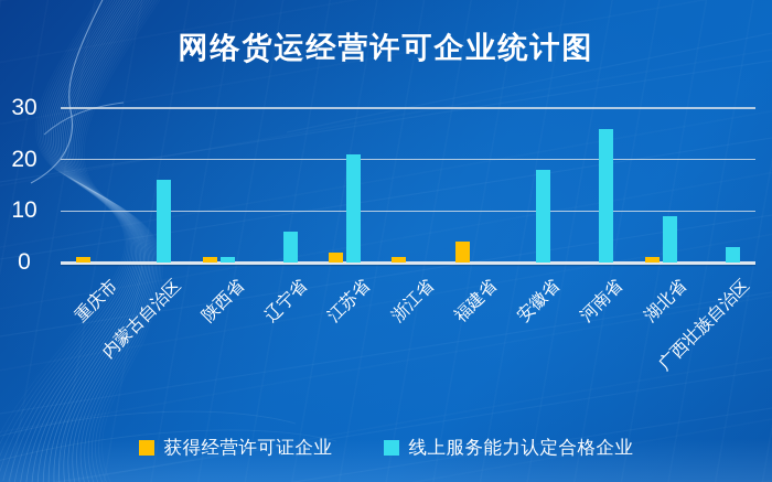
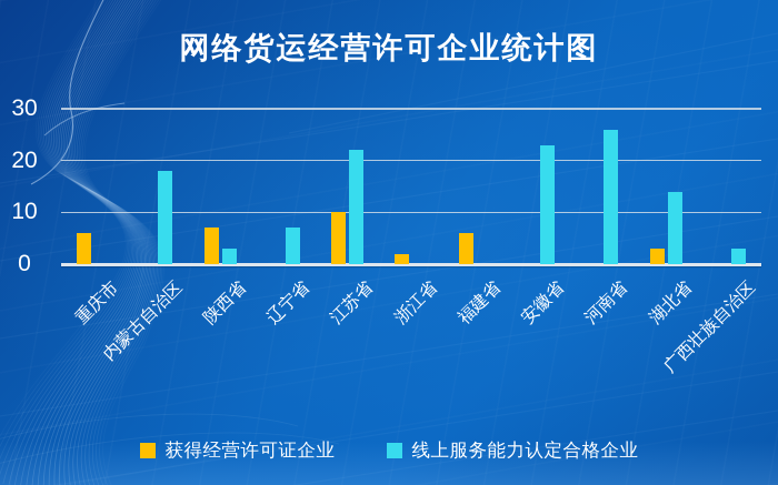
获得经营许可证企业/重庆市: 1 -> 6
线上服务能力认定合格企业/内蒙古自治区: 16 -> 18
获得经营许可证企业/陕西省: 1 -> 7
线上服务能力认定合格企业/陕西省: 1 -> 3
线上服务能力认定合格企业/辽宁省: 6 -> 7
获得经营许可证企业/江苏省: 2 -> 10
线上服务能力认定合格企业/江苏省: 21 -> 22
获得经营许可证企业/浙江省: 1 -> 2
获得经营许可证企业/福建省: 4 -> 6
线上服务能力认定合格企业/安徽省: 18 -> 23
获得经营许可证企业/湖北省: 1 -> 3
线上服务能力认定合格企业/湖北省: 9 -> 14
